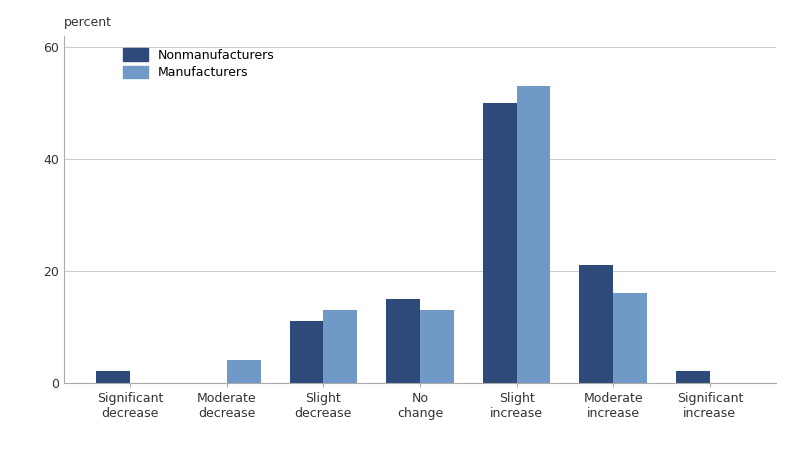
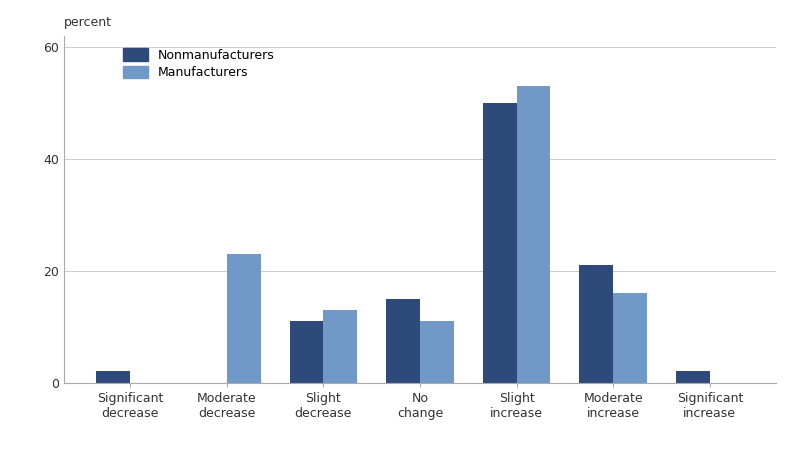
Manufacturers/Moderate decrease: 4 -> 23
Manufacturers/No change: 13 -> 11
